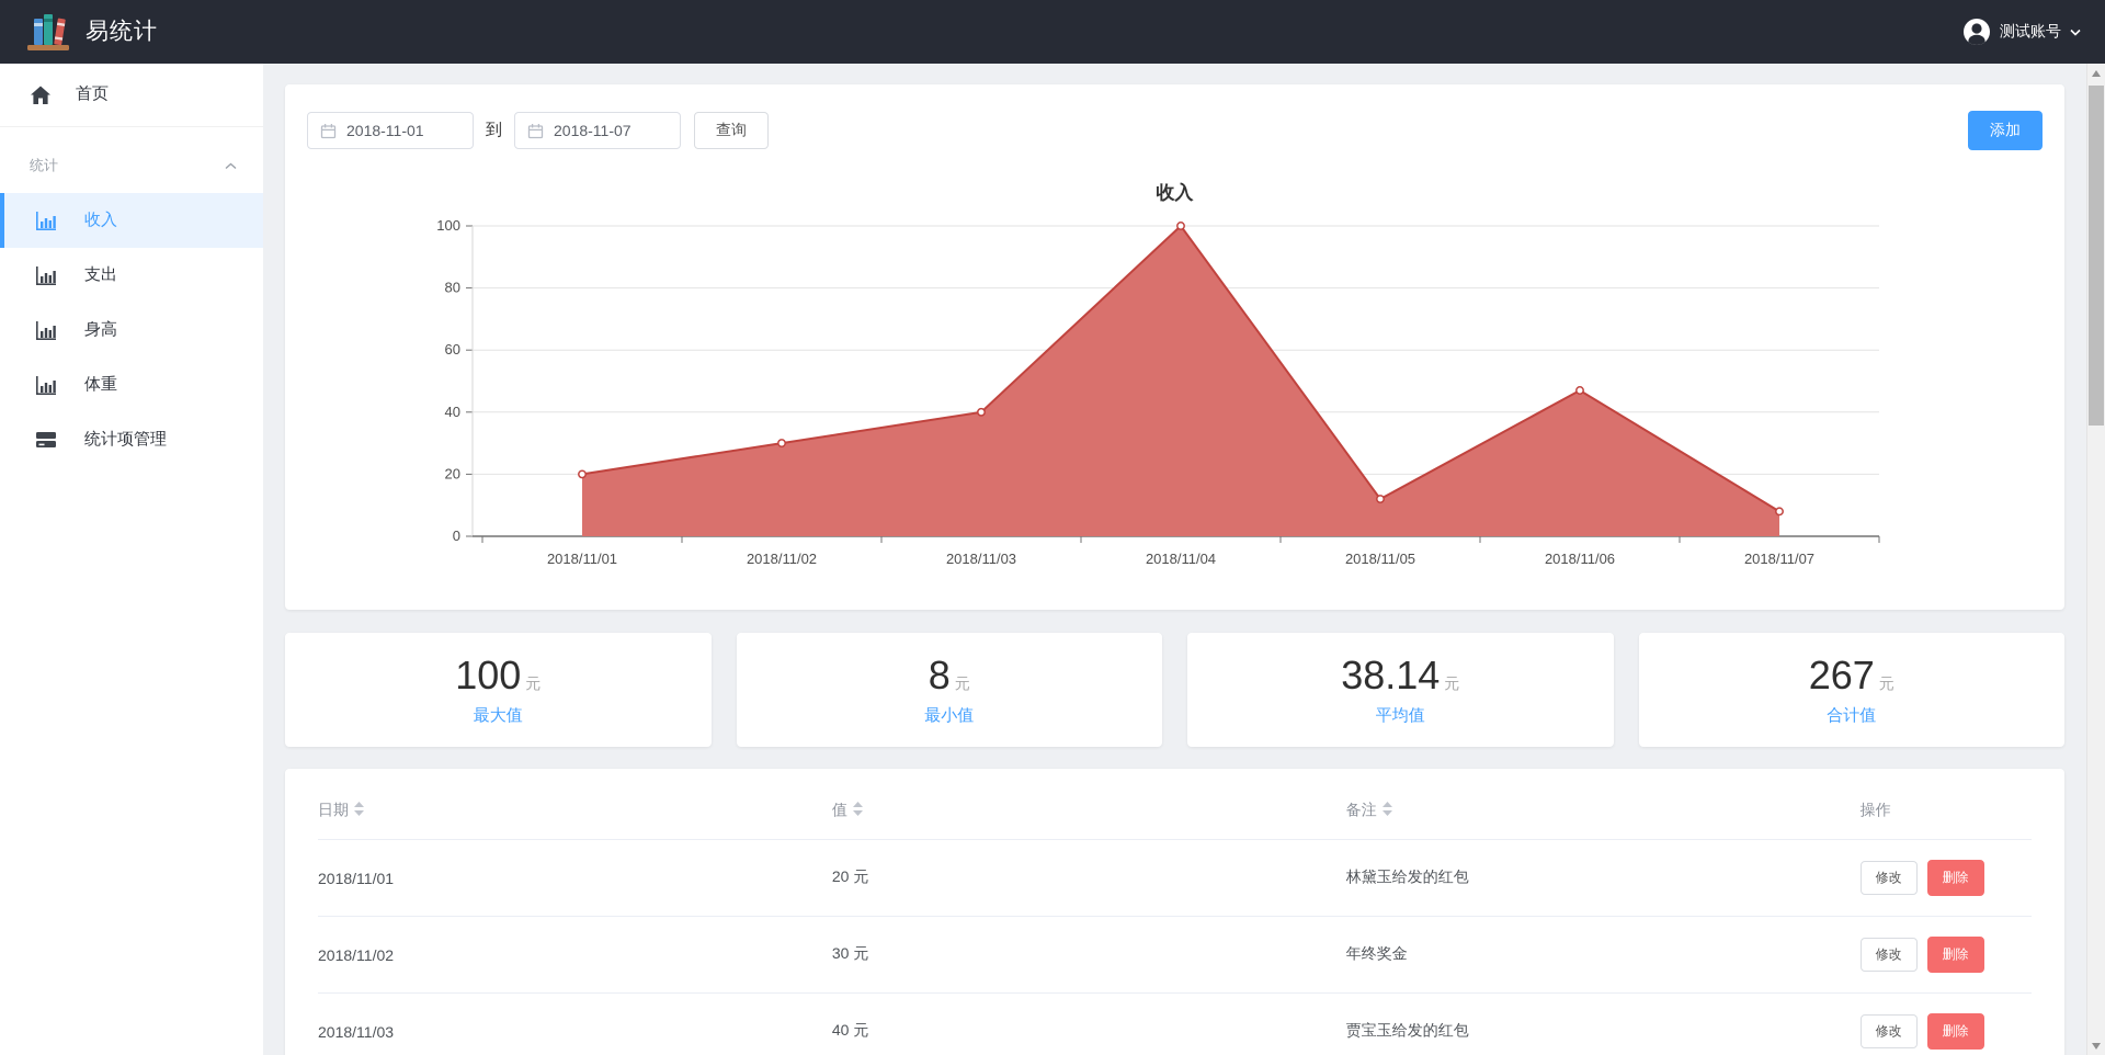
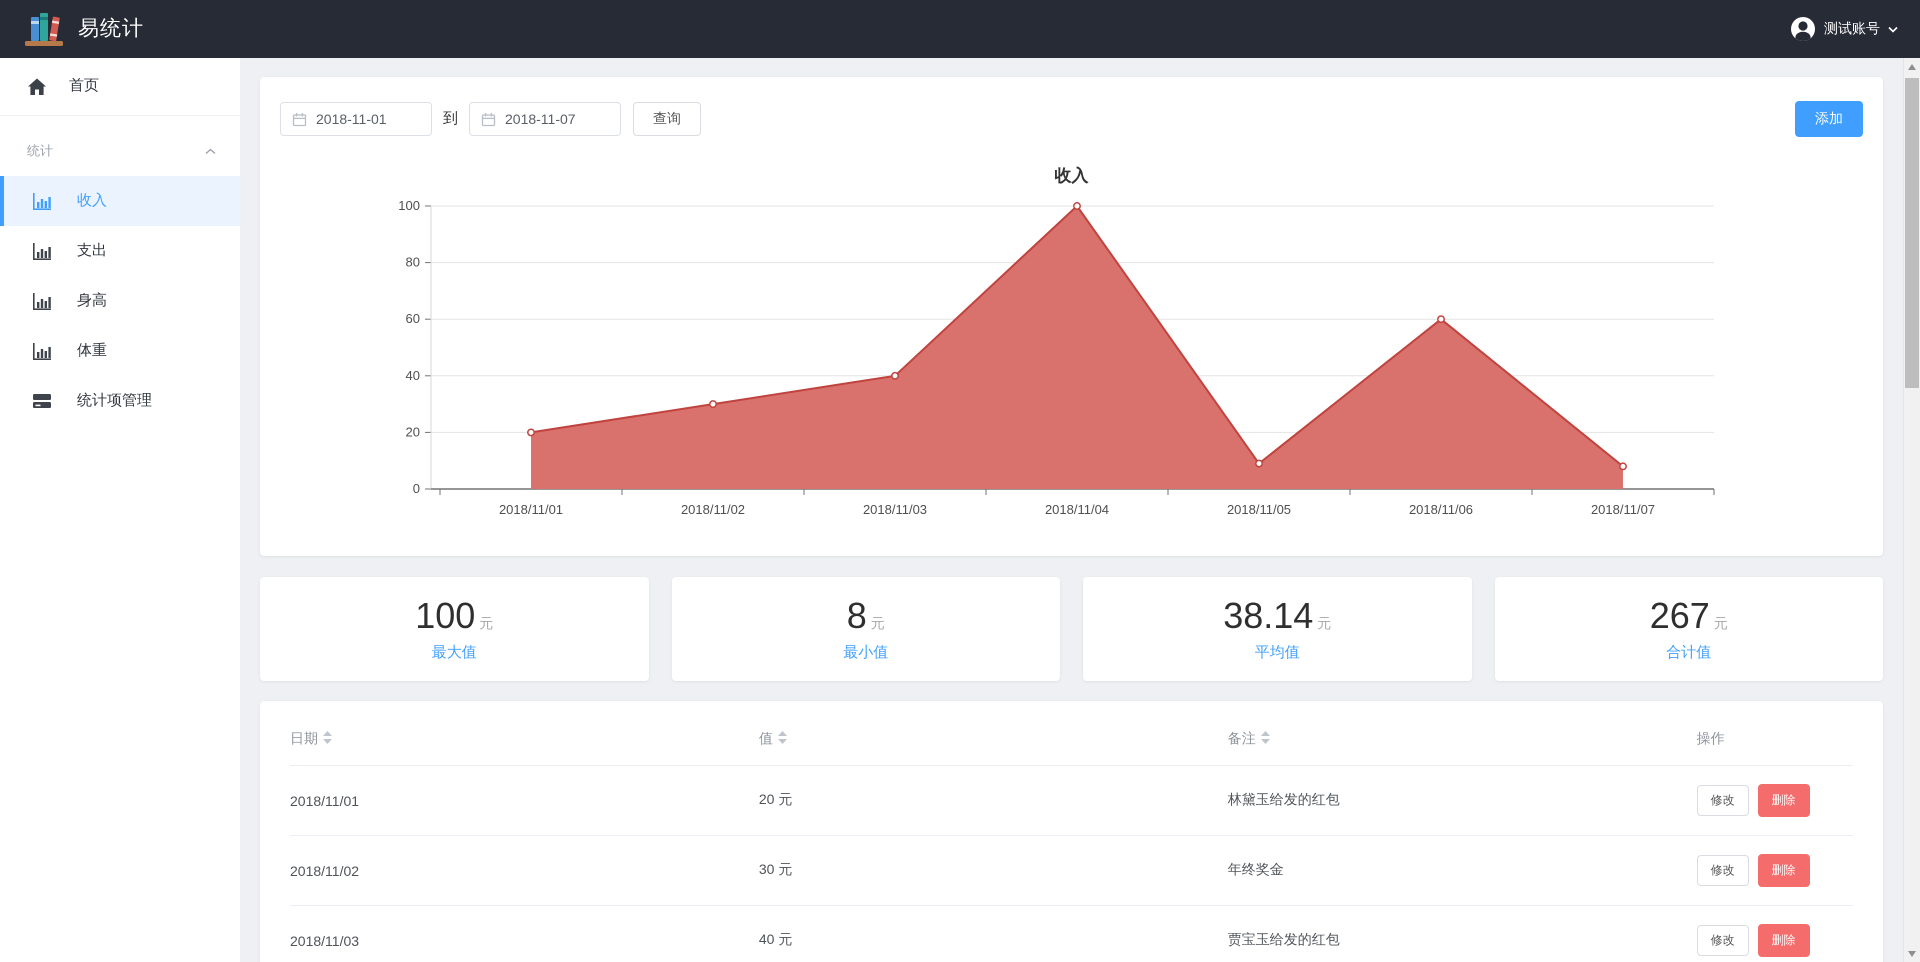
2018/11/05: 12 -> 9
2018/11/06: 47 -> 60
